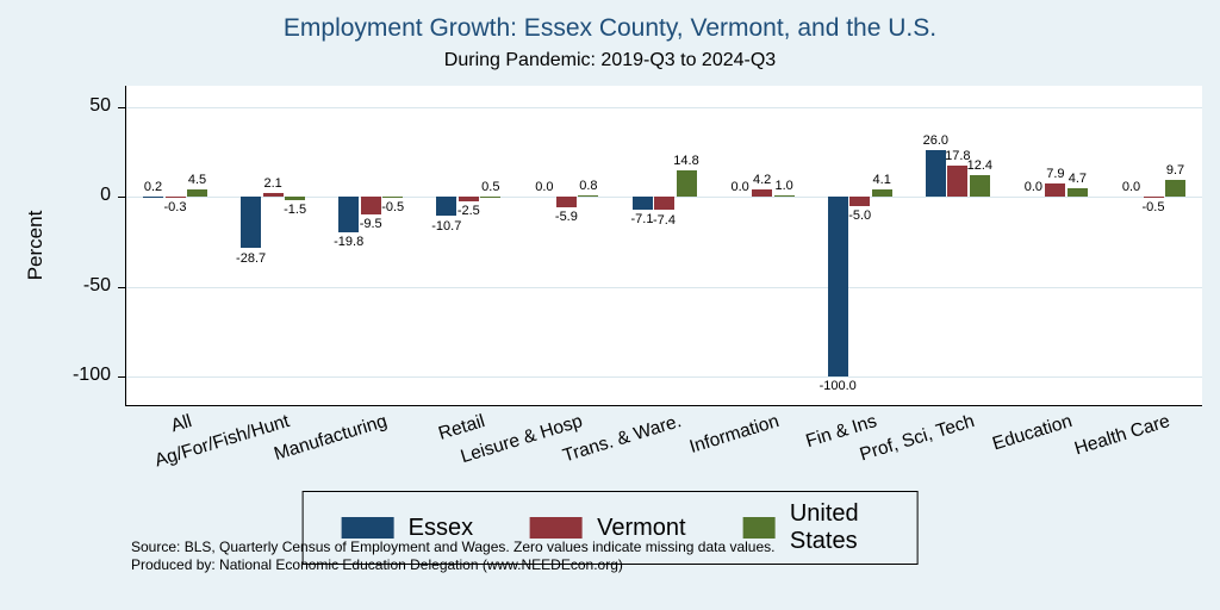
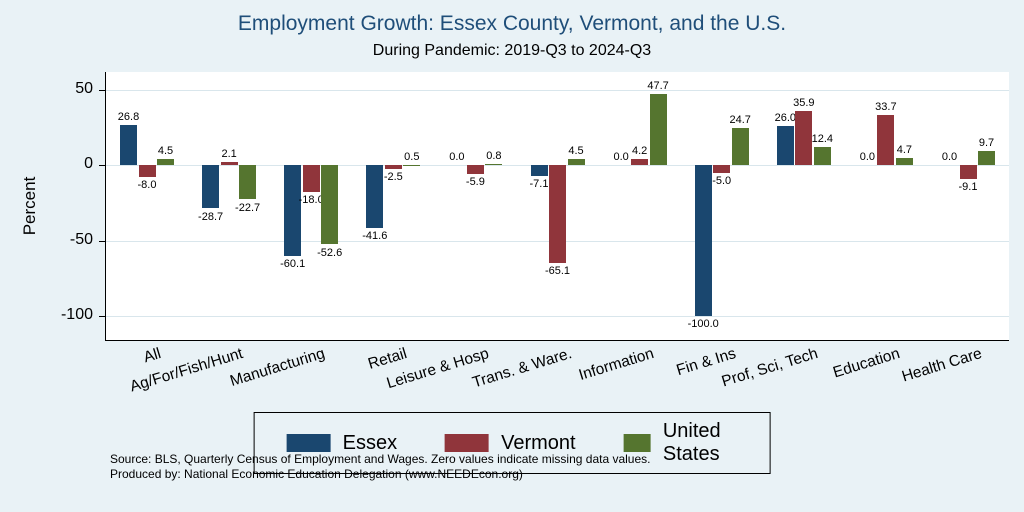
Essex/All: 0.2 -> 26.8
Vermont/All: -0.3 -> -8.0
United States/Ag/For/Fish/Hunt: -1.5 -> -22.7
Essex/Manufacturing: -19.8 -> -60.1
Vermont/Manufacturing: -9.5 -> -18.0
United States/Manufacturing: -0.5 -> -52.6
Essex/Retail: -10.7 -> -41.6
Vermont/Trans. & Ware.: -7.4 -> -65.1
United States/Trans. & Ware.: 14.8 -> 4.5
United States/Information: 1.0 -> 47.7
United States/Fin & Ins: 4.1 -> 24.7
Vermont/Prof, Sci, Tech: 17.8 -> 35.9
Vermont/Education: 7.9 -> 33.7
Vermont/Health Care: -0.5 -> -9.1
